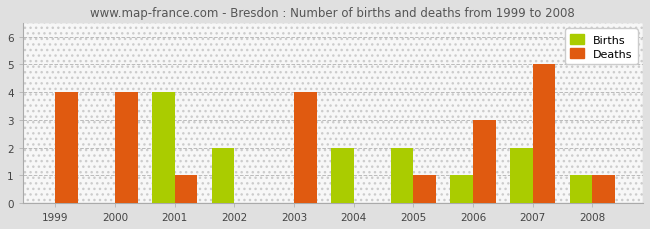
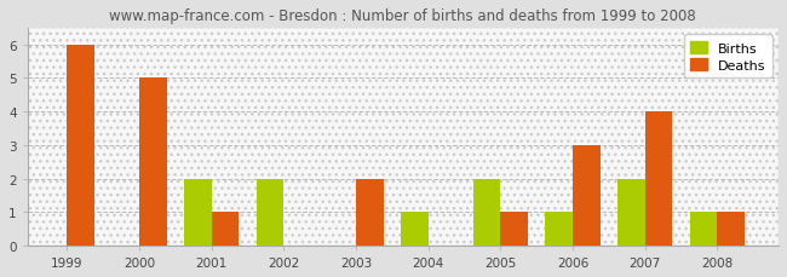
Deaths/1999: 4 -> 6
Deaths/2000: 4 -> 5
Births/2001: 4 -> 2
Deaths/2003: 4 -> 2
Births/2004: 2 -> 1
Deaths/2007: 5 -> 4
